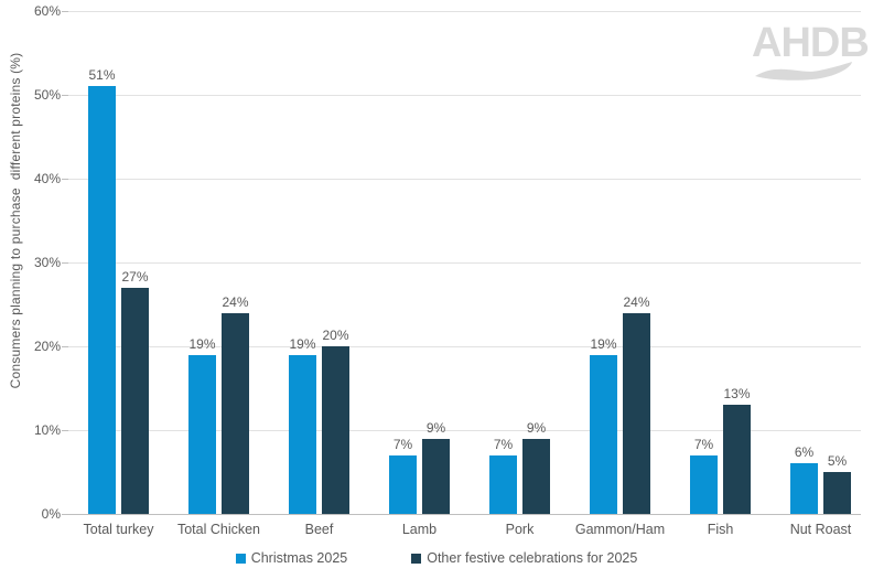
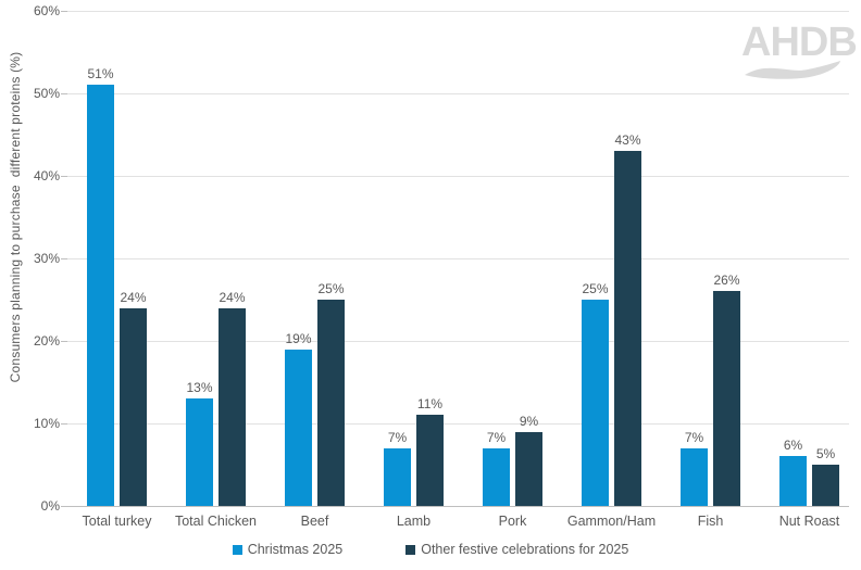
Other festive celebrations for 2025/Total turkey: 27% -> 24%
Christmas 2025/Total Chicken: 19% -> 13%
Other festive celebrations for 2025/Beef: 20% -> 25%
Other festive celebrations for 2025/Lamb: 9% -> 11%
Christmas 2025/Gammon/Ham: 19% -> 25%
Other festive celebrations for 2025/Gammon/Ham: 24% -> 43%
Other festive celebrations for 2025/Fish: 13% -> 26%
